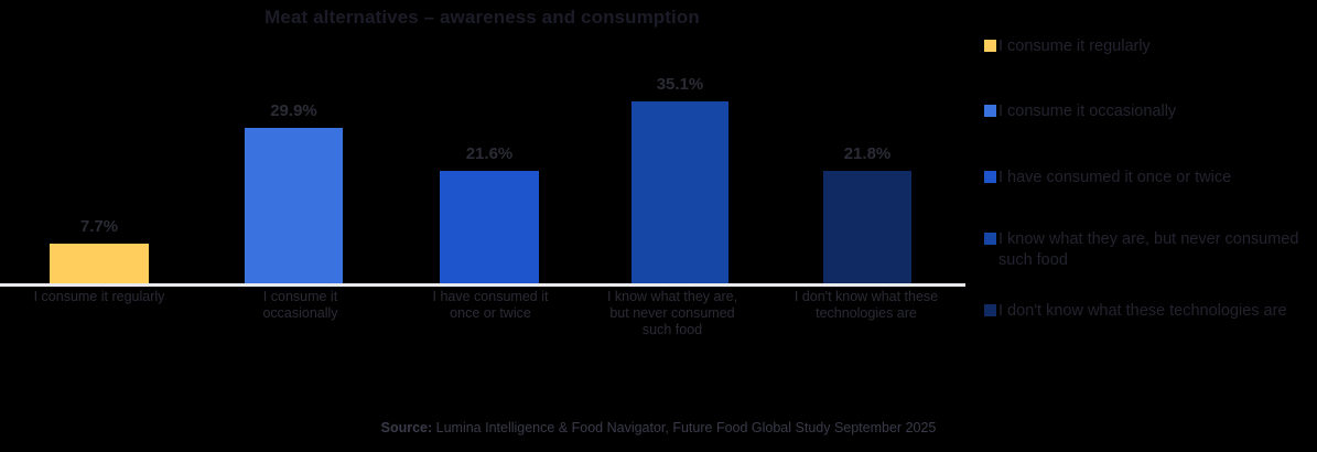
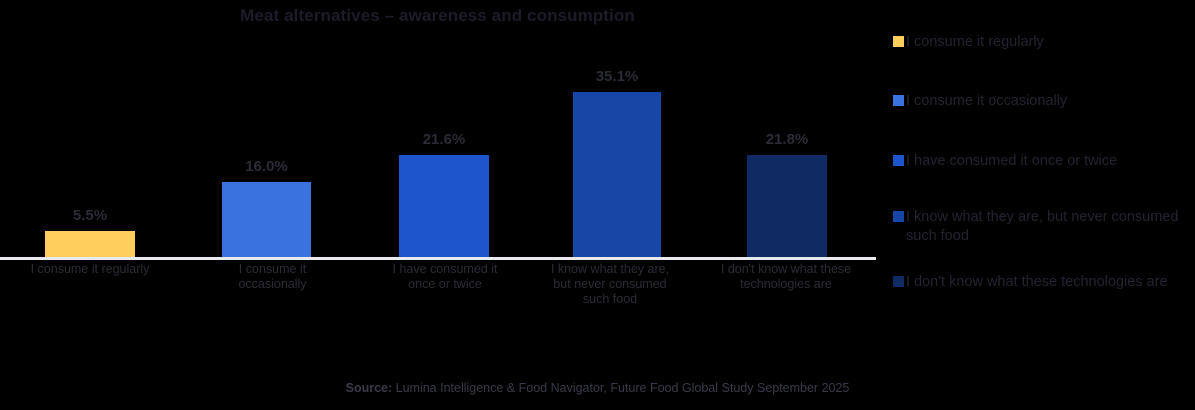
I consume it regularly: 7.7% -> 5.5%
I consume it occasionally: 29.9% -> 16.0%
